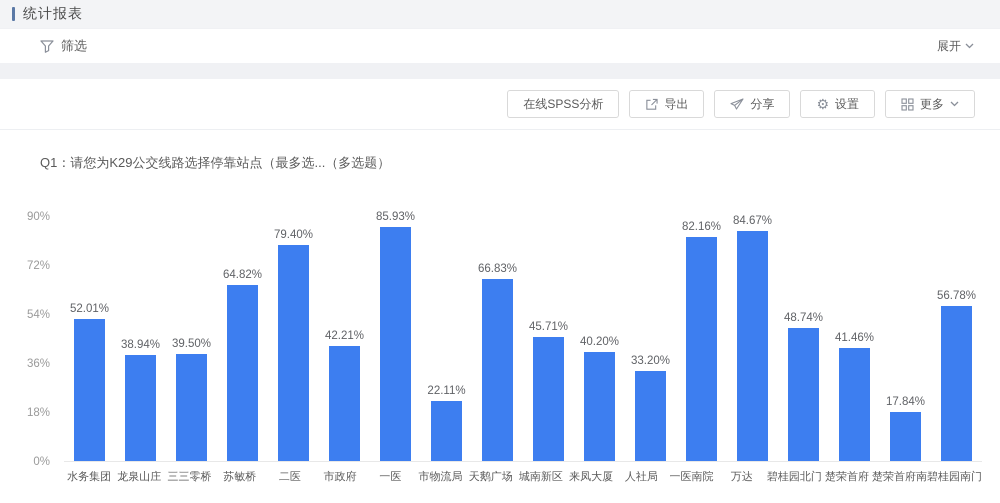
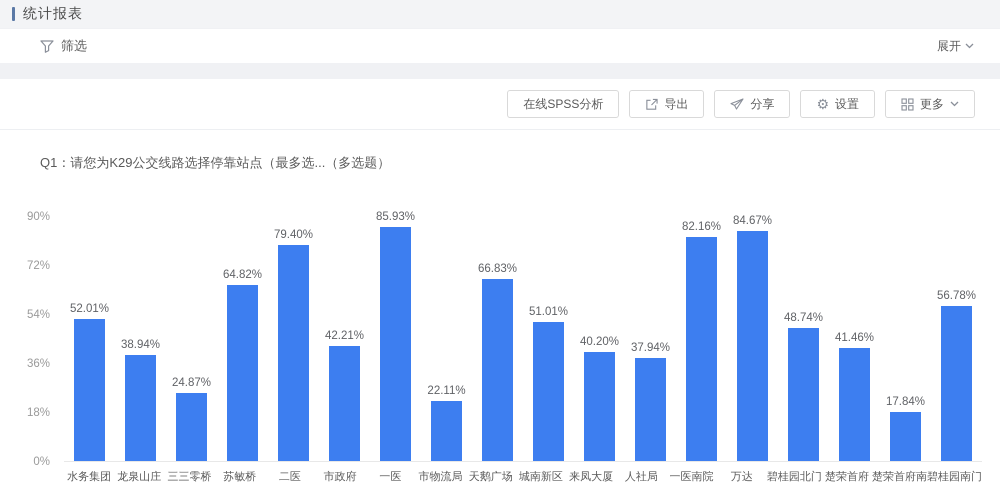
三三零桥: 39.50% -> 24.87%
城南新区: 45.71% -> 51.01%
人社局: 33.20% -> 37.94%
